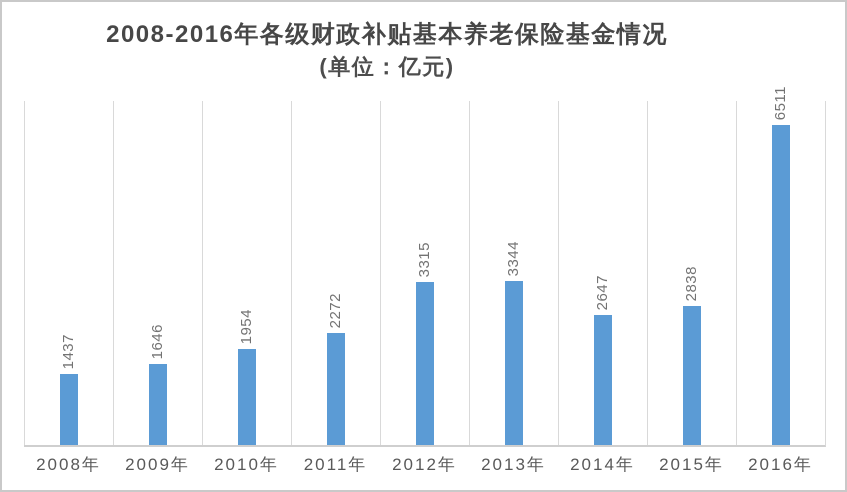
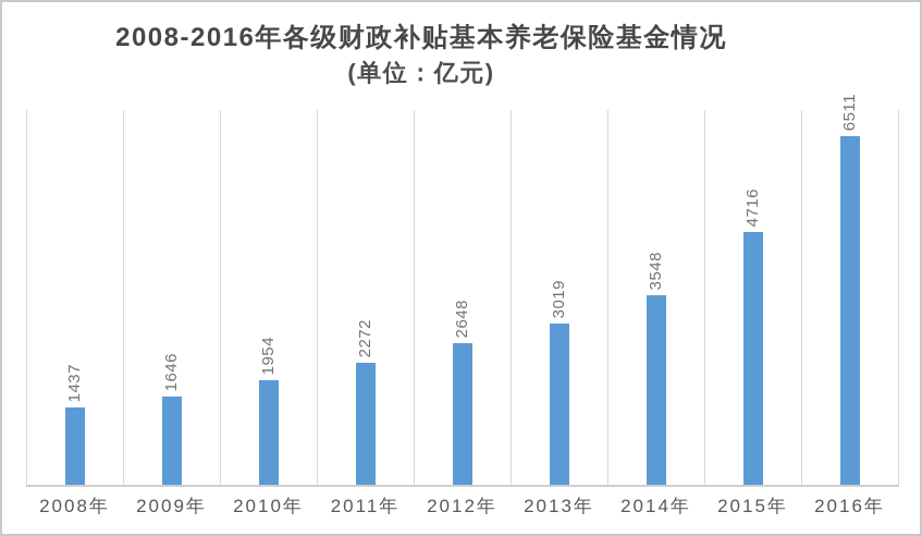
2012年: 3315 -> 2648
2013年: 3344 -> 3019
2014年: 2647 -> 3548
2015年: 2838 -> 4716
